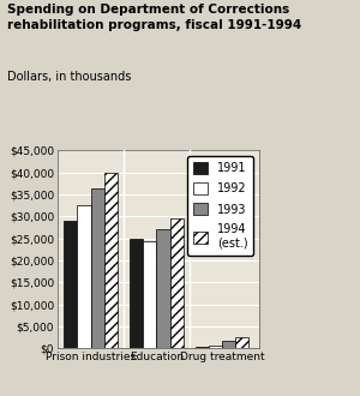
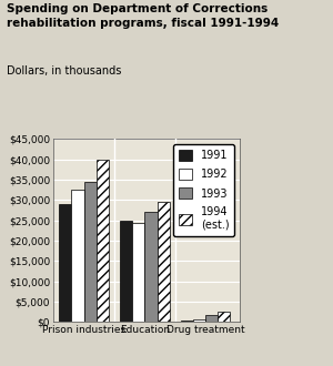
1993/Prison industries: $36,500 -> $34,500
